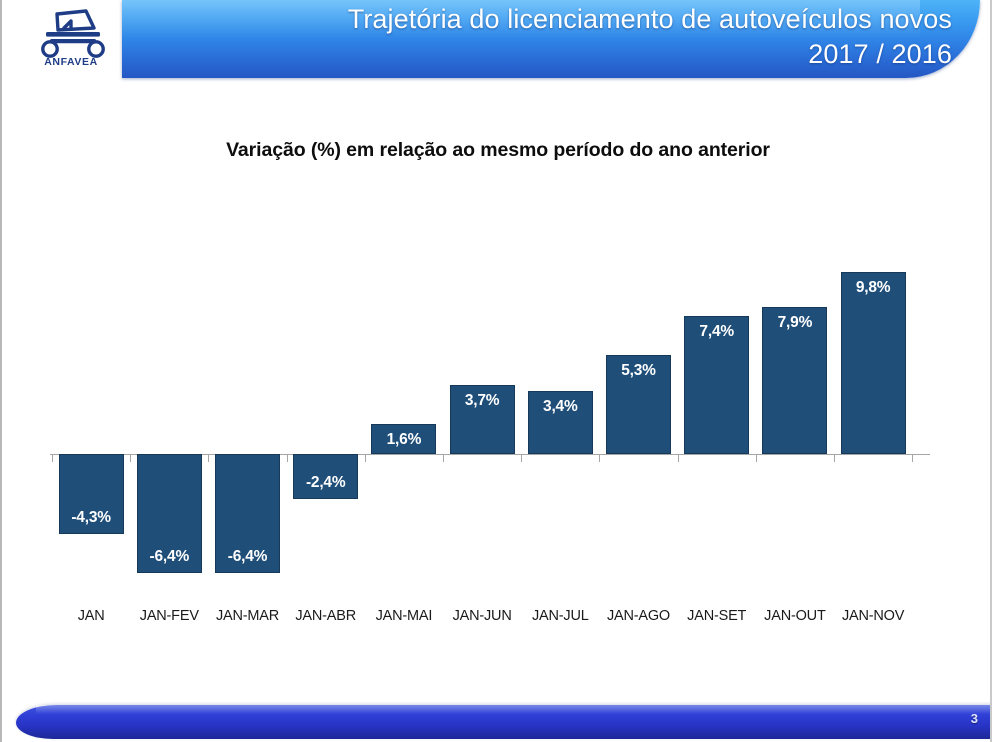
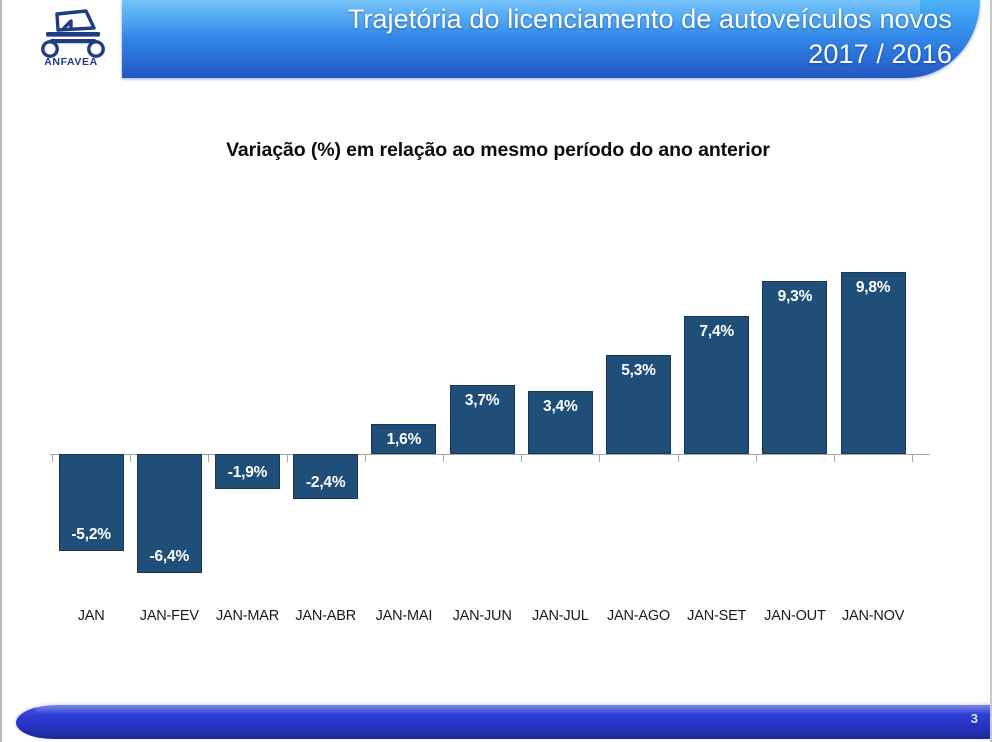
JAN: -4,3% -> -5,2%
JAN-MAR: -6,4% -> -1,9%
JAN-OUT: 7,9% -> 9,3%
